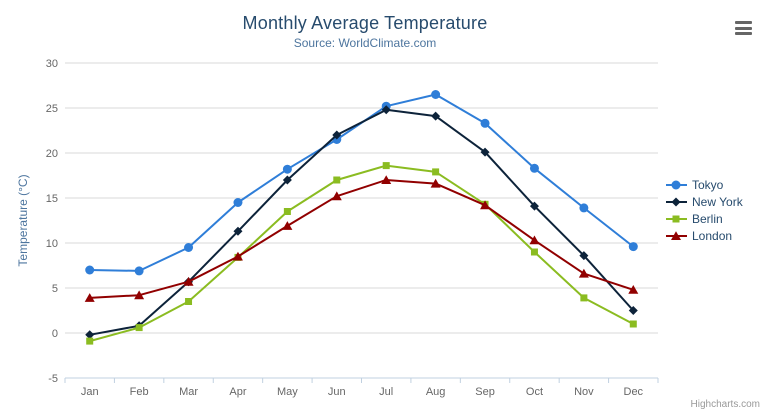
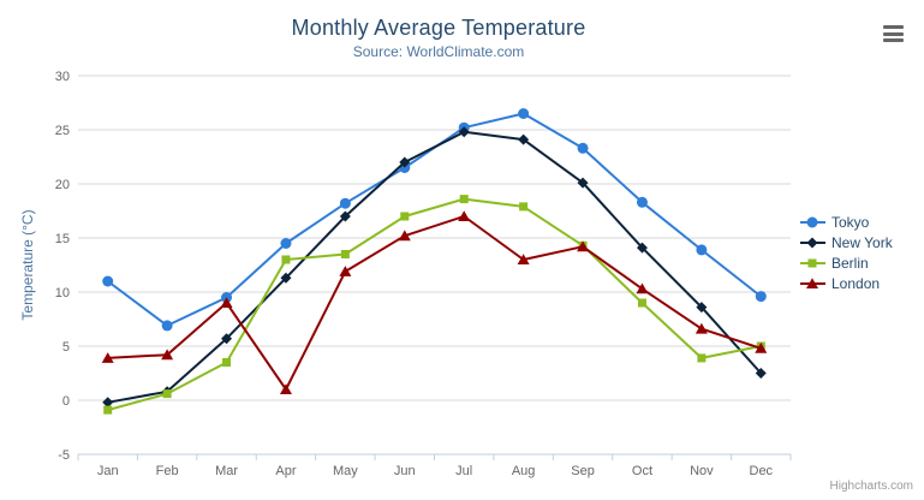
Tokyo/Jan: 7 -> 11
London/Mar: 6 -> 9
Berlin/Apr: 8 -> 13
London/Apr: 8 -> 1
London/Aug: 17 -> 13
Berlin/Dec: 1 -> 5
